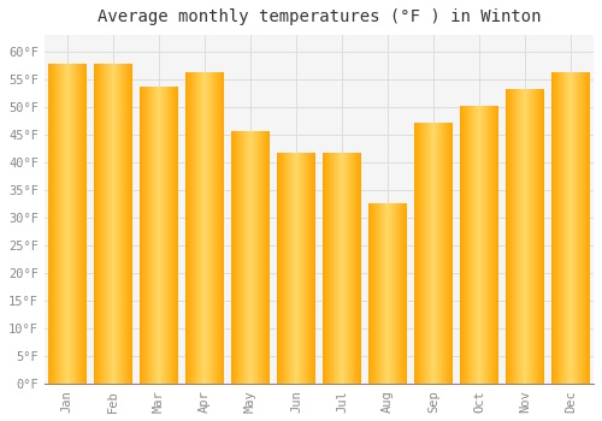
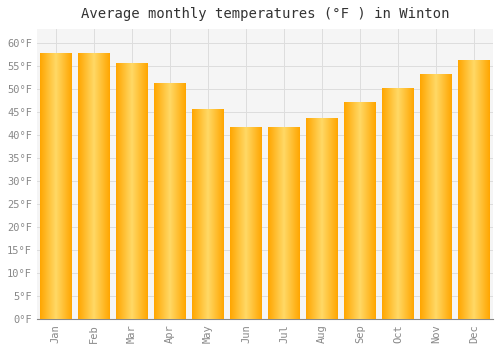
Mar: 53.5°F -> 55.5°F
Apr: 56.0°F -> 51.0°F
Aug: 32.5°F -> 43.5°F
